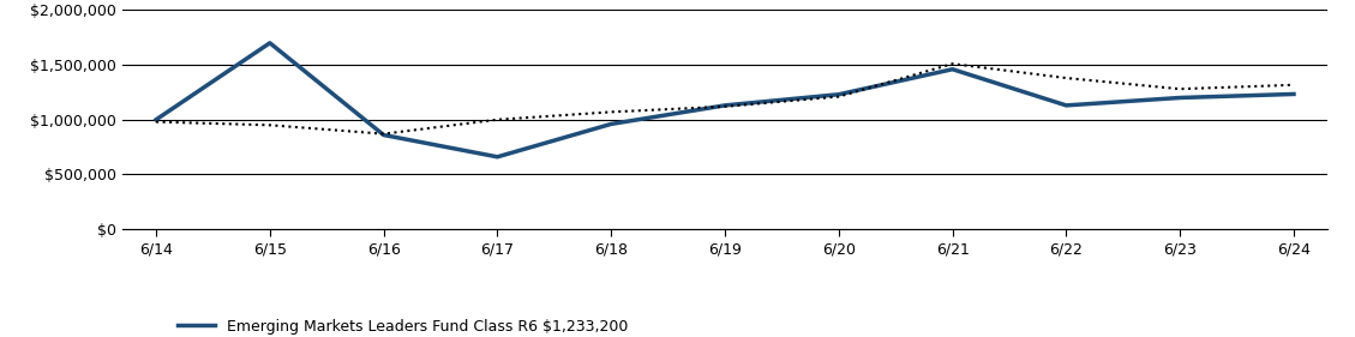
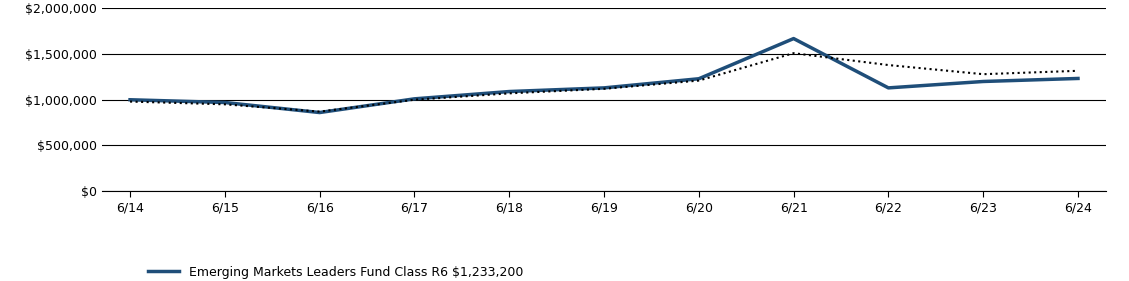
Emerging Markets Leaders Fund Class R6 $1,233,200/6/15: $1,700,000 -> $970,000
Emerging Markets Leaders Fund Class R6 $1,233,200/6/17: $660,000 -> $1,010,000
Emerging Markets Leaders Fund Class R6 $1,233,200/6/18: $960,000 -> $1,090,000
Emerging Markets Leaders Fund Class R6 $1,233,200/6/21: $1,460,000 -> $1,670,000
